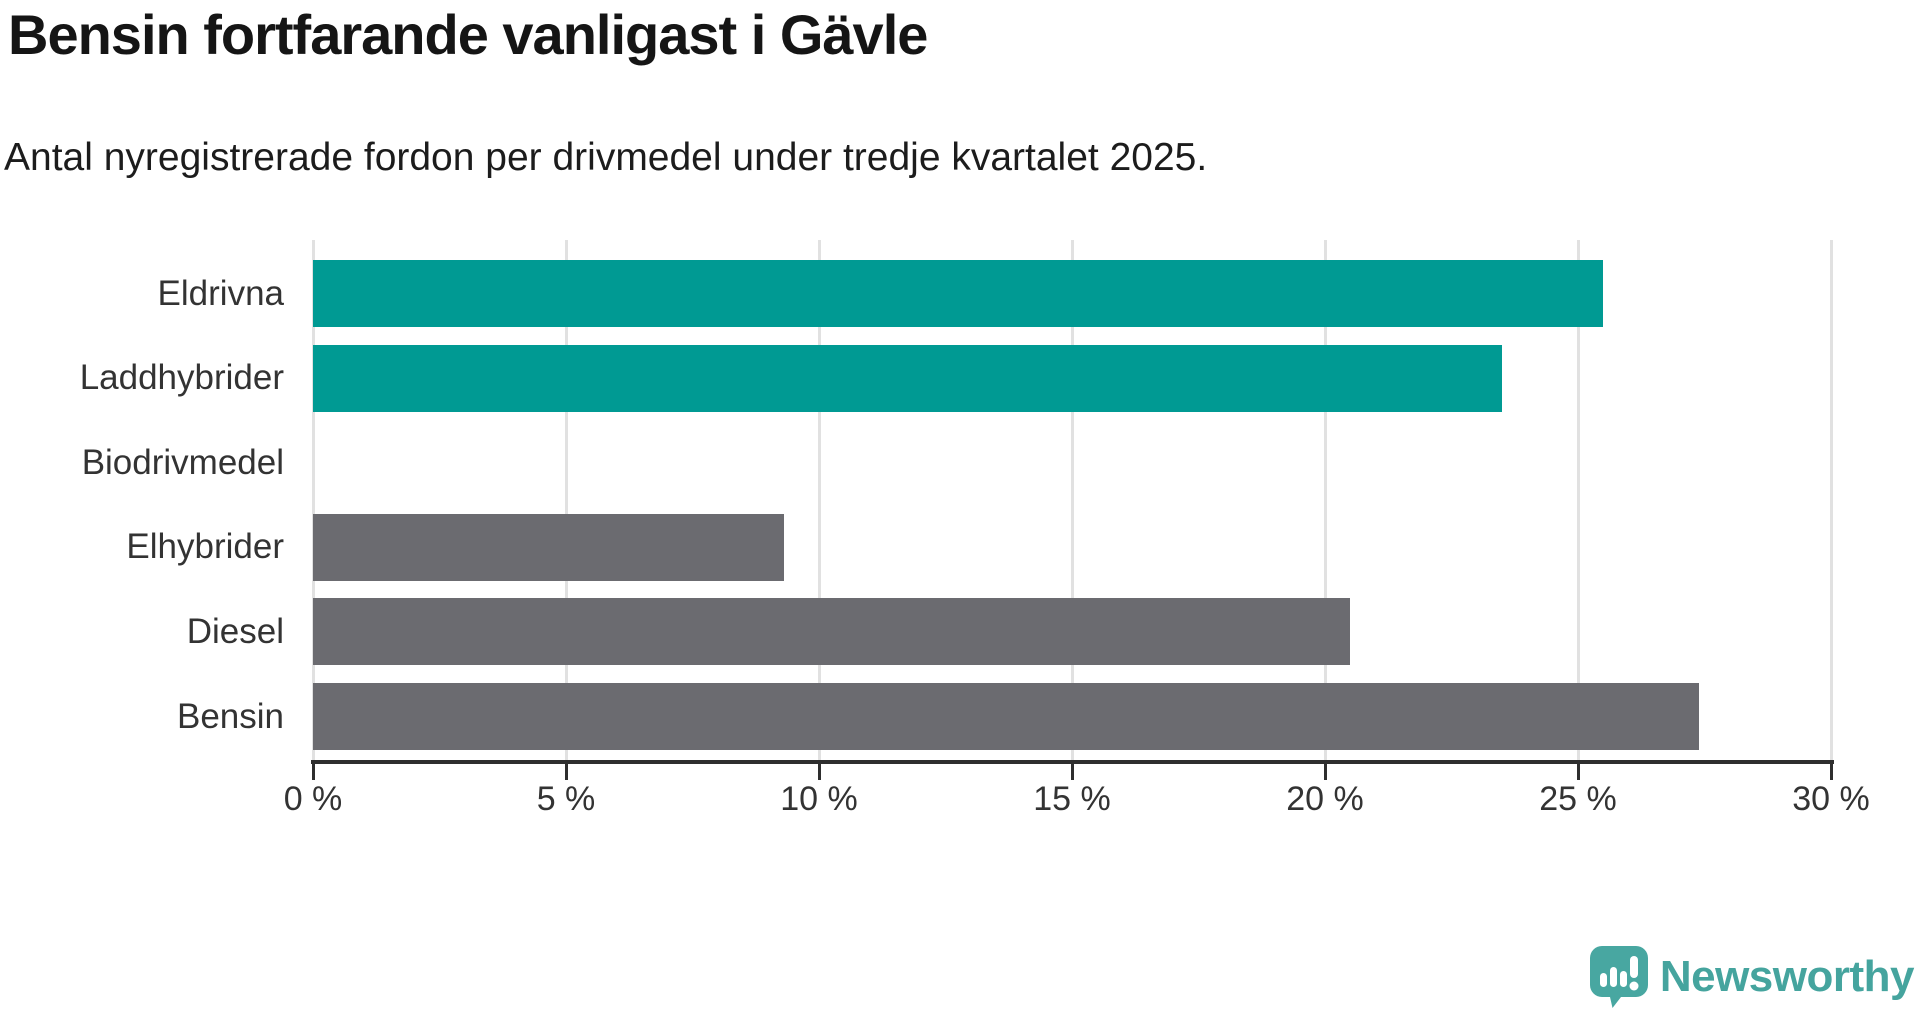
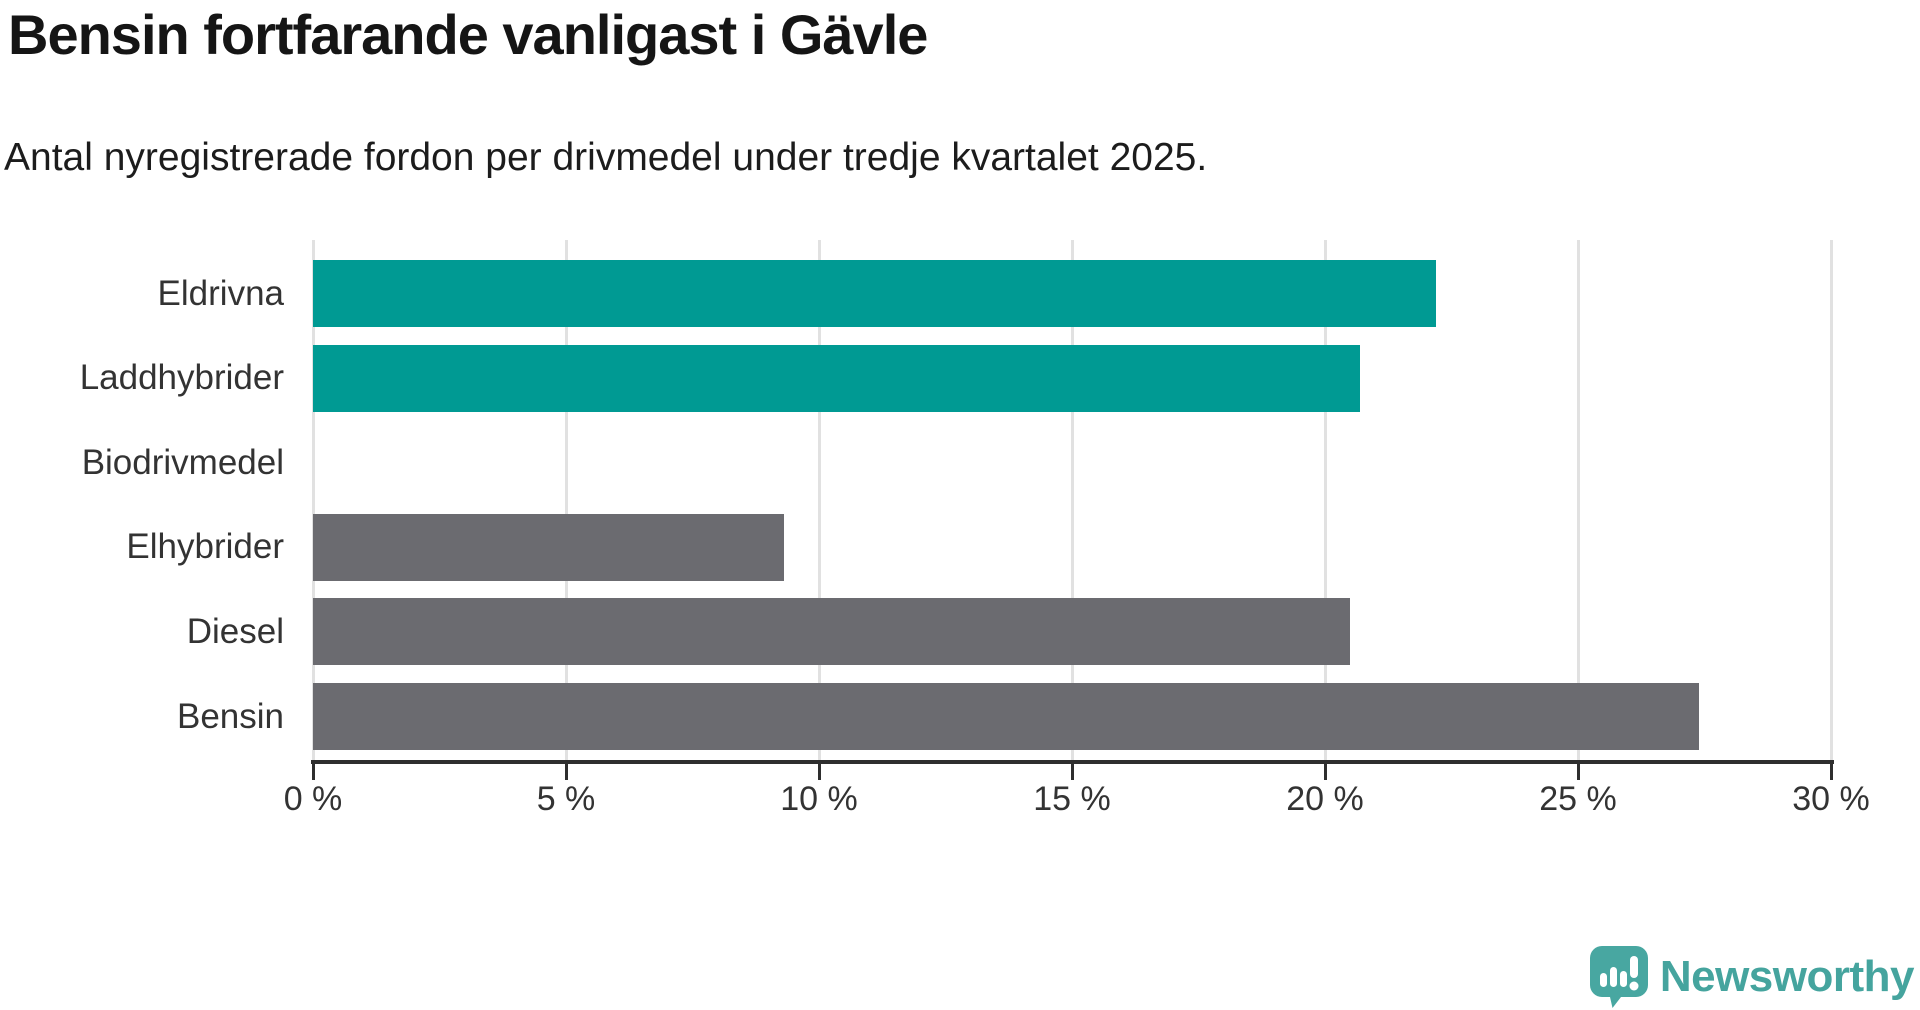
Eldrivna: 25.5% -> 22.2%
Laddhybrider: 23.5% -> 20.7%
